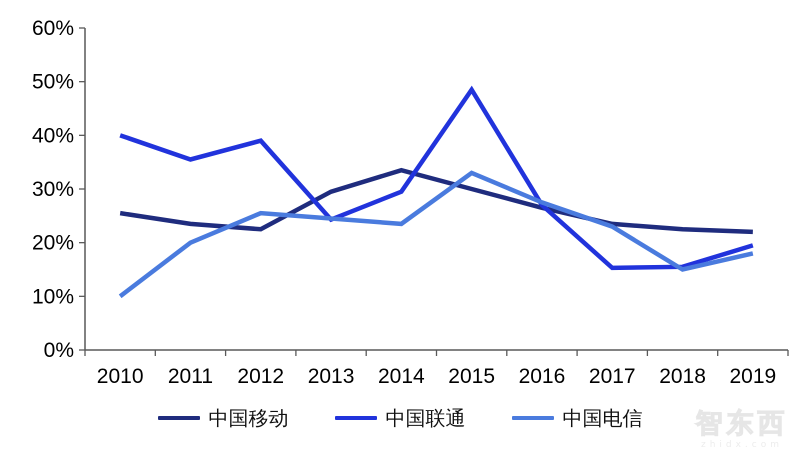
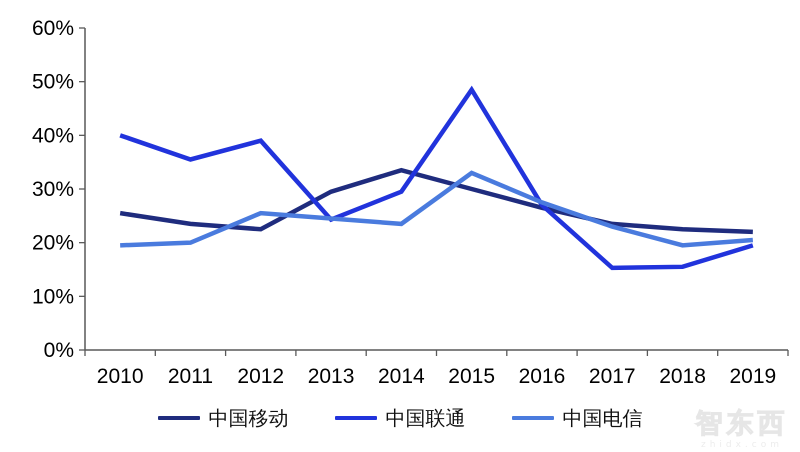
中国电信/2010: 10% -> 20%
中国电信/2018: 15% -> 20%
中国电信/2019: 18% -> 20%
